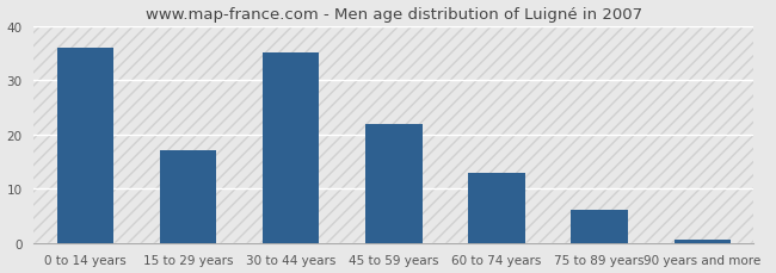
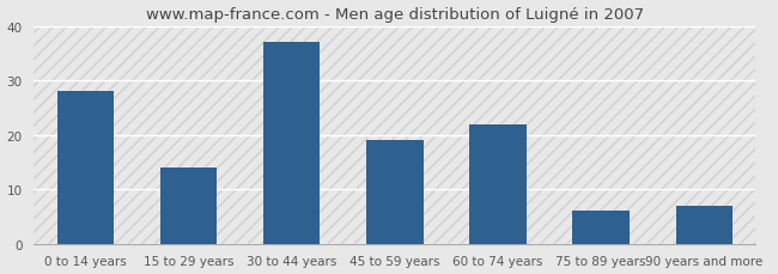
0 to 14 years: 36.0 -> 28.0
15 to 29 years: 17.0 -> 14.0
30 to 44 years: 35.0 -> 37.0
45 to 59 years: 22.0 -> 19.0
60 to 74 years: 13.0 -> 22.0
90 years and more: 0.5 -> 7.0
